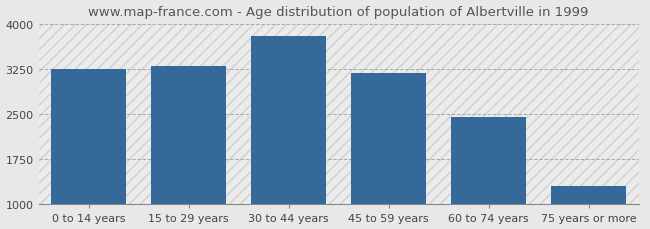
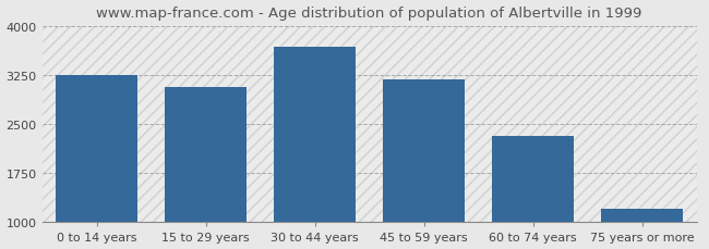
15 to 29 years: 3300 -> 3080
30 to 44 years: 3800 -> 3680
60 to 74 years: 2450 -> 2320
75 years or more: 1300 -> 1200
